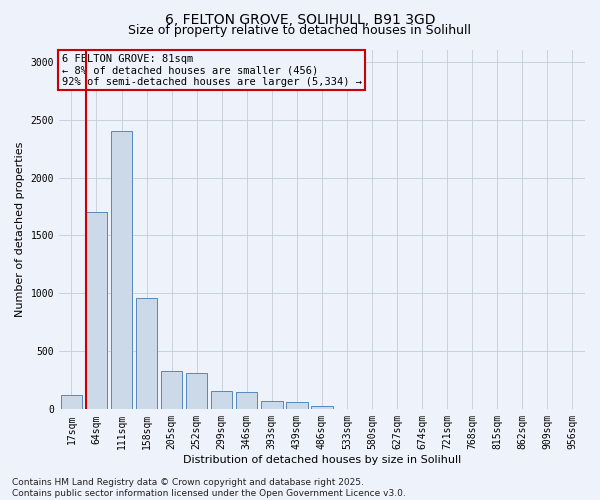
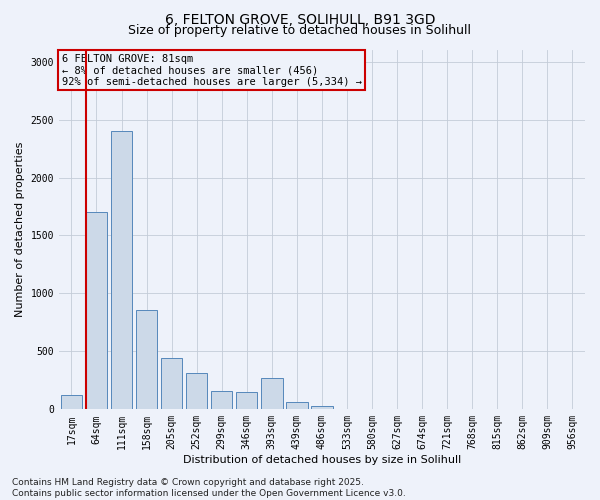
158sqm: 960 -> 860
205sqm: 330 -> 440
393sqm: 80 -> 270
